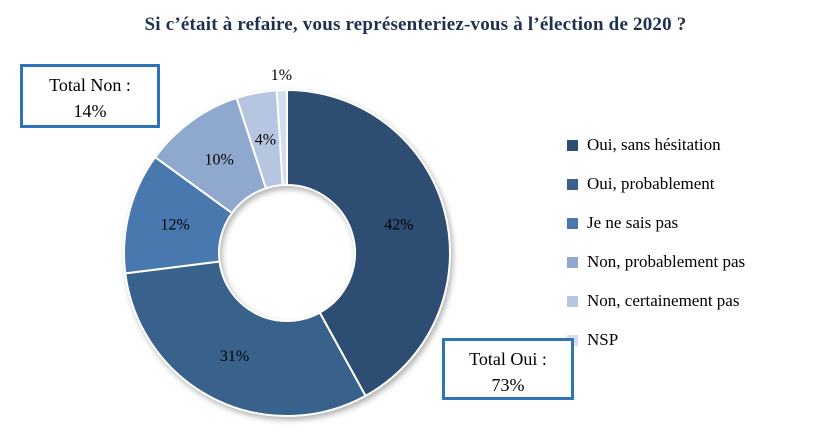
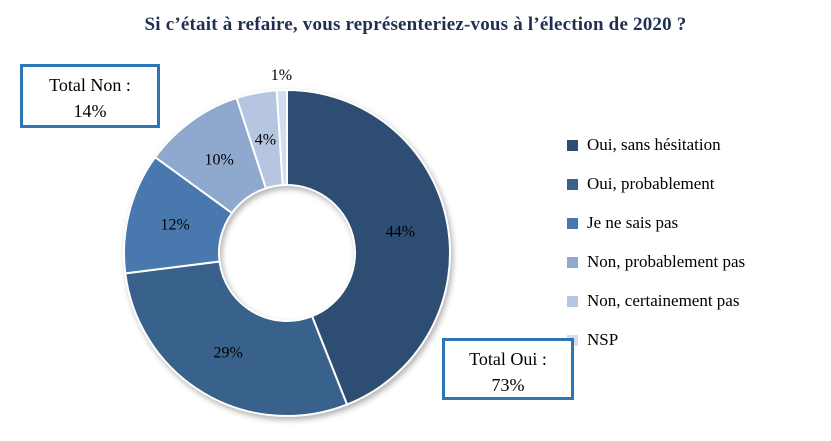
Oui, sans hésitation: 42% -> 44%
Oui, probablement: 31% -> 29%
